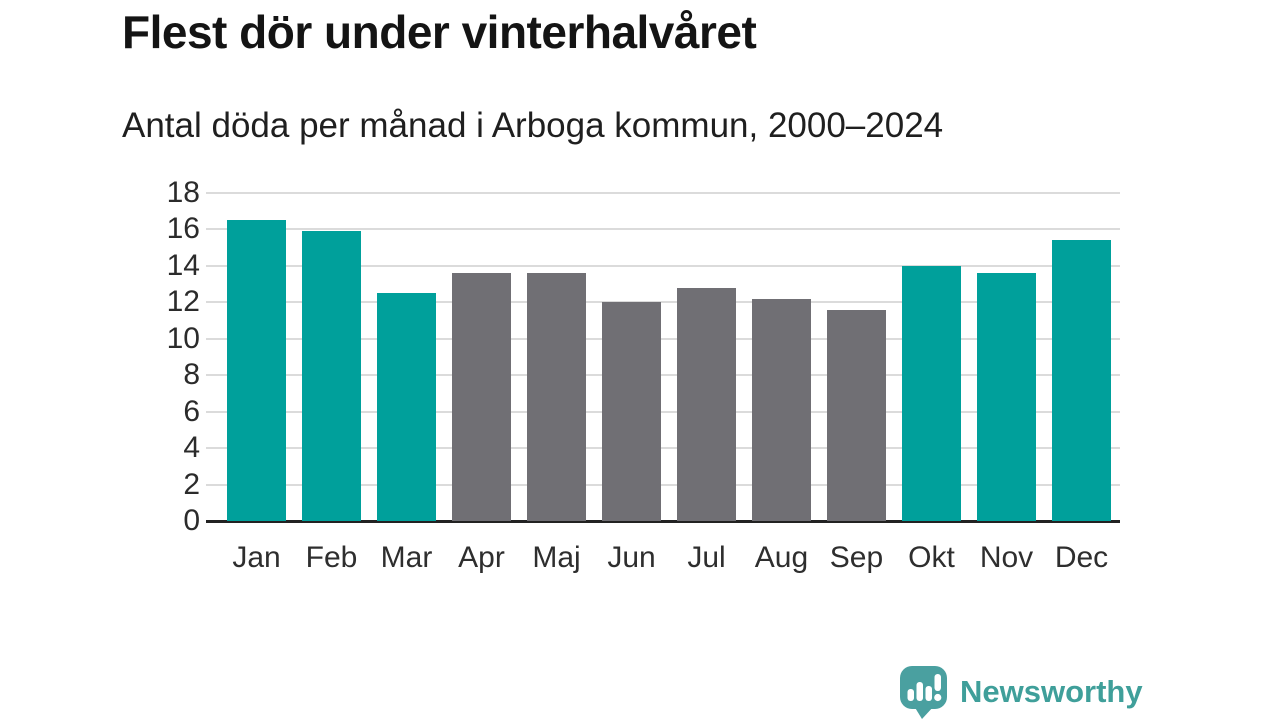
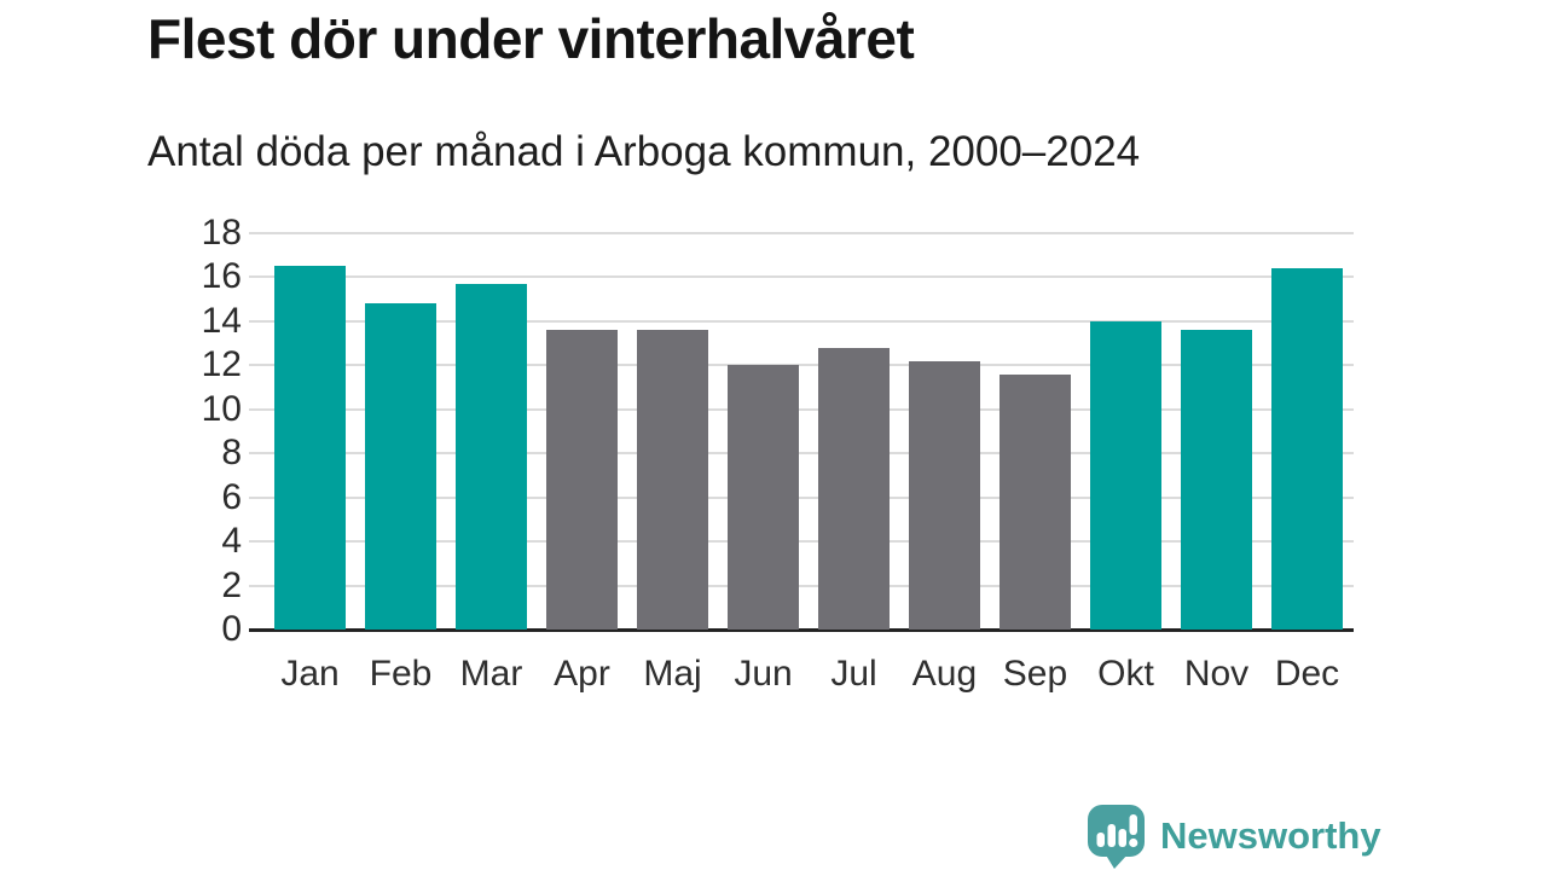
Feb: 15.9 -> 14.8
Mar: 12.5 -> 15.7
Dec: 15.4 -> 16.4
